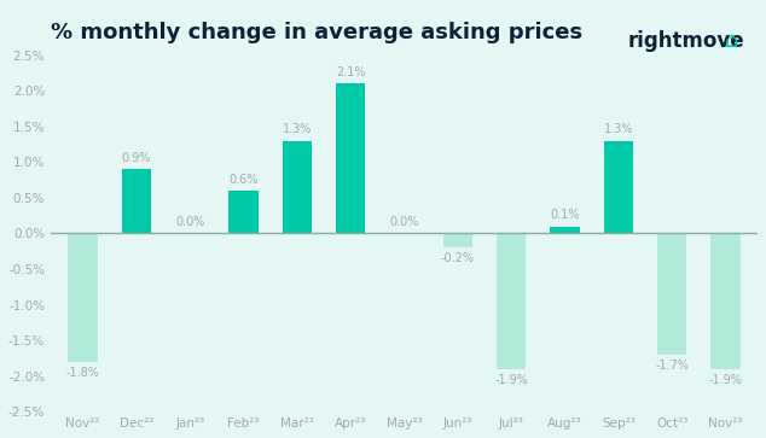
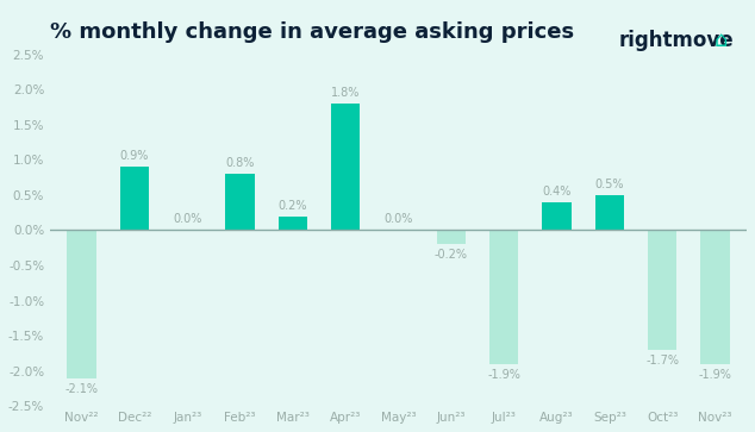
Nov²²: -1.8% -> -2.1%
Feb²³: 0.6% -> 0.8%
Mar²³: 1.3% -> 0.2%
Apr²³: 2.1% -> 1.8%
Aug²³: 0.1% -> 0.4%
Sep²³: 1.3% -> 0.5%
